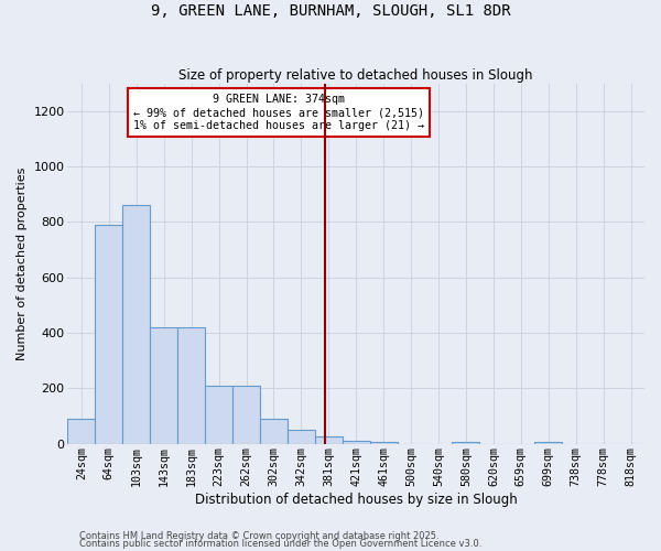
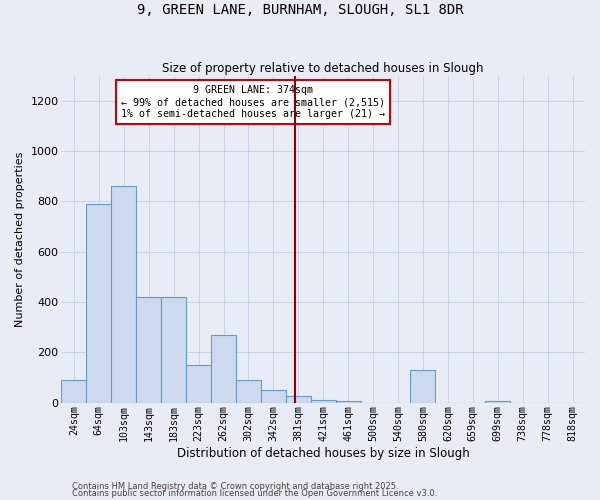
223sqm: 210 -> 150
262sqm: 210 -> 270
580sqm: 8 -> 130
